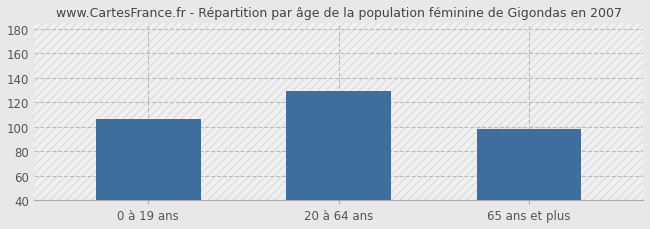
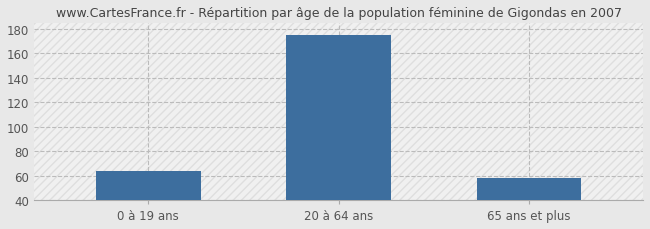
0 à 19 ans: 106 -> 64
20 à 64 ans: 129 -> 175
65 ans et plus: 98 -> 58
